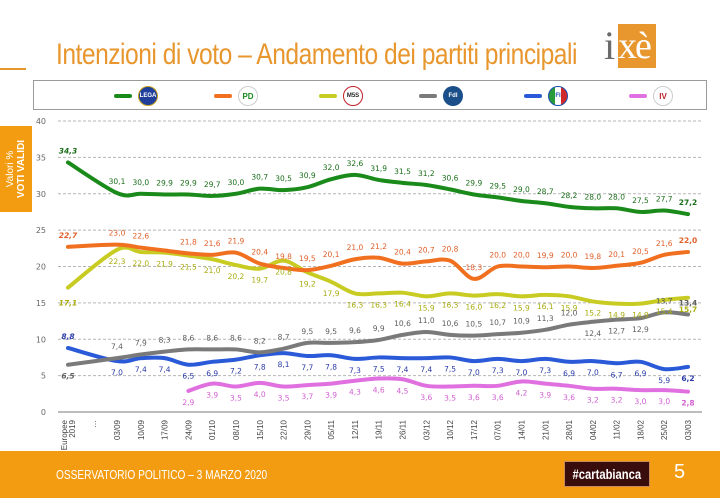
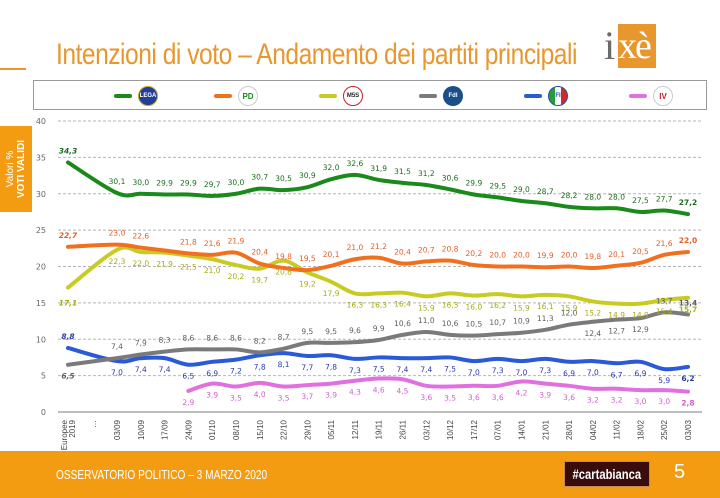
PD/17/12: 18,3 -> 20,2
